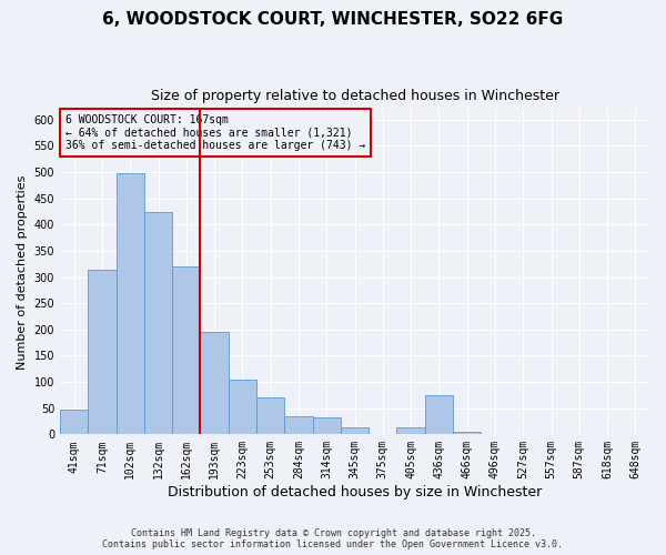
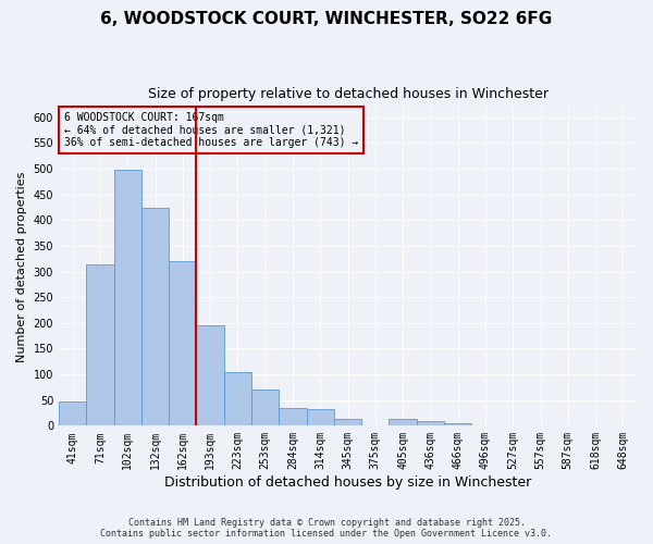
436sqm: 75 -> 9
